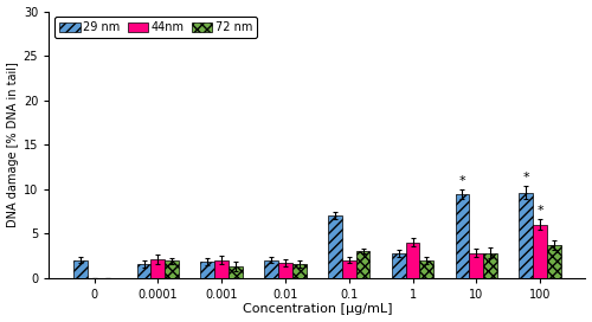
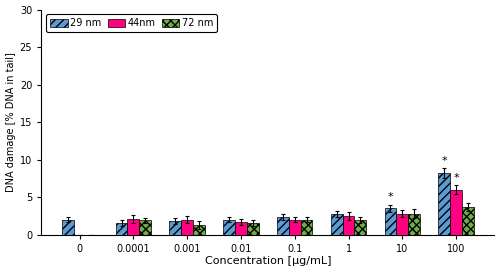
29 nm/0.1: 7.0 -> 2.3
72 nm/0.1: 3.0 -> 2.0
44nm/1: 4.0 -> 2.5
29 nm/10: 9.4 -> 3.5
29 nm/100: 9.6 -> 8.2
